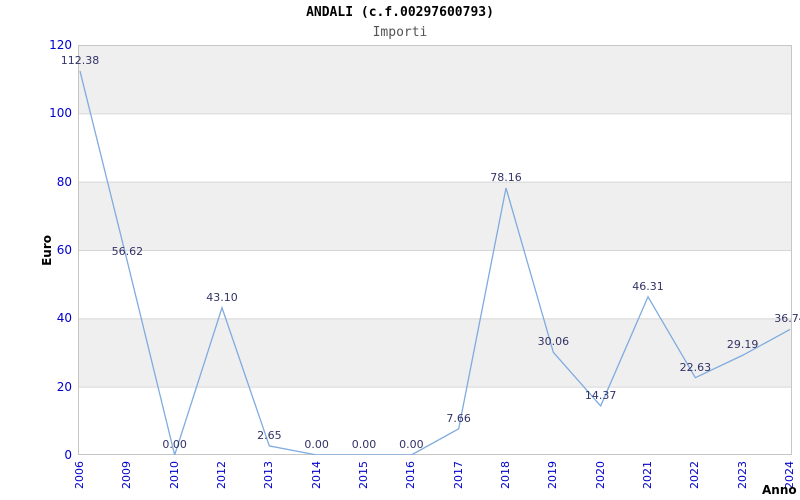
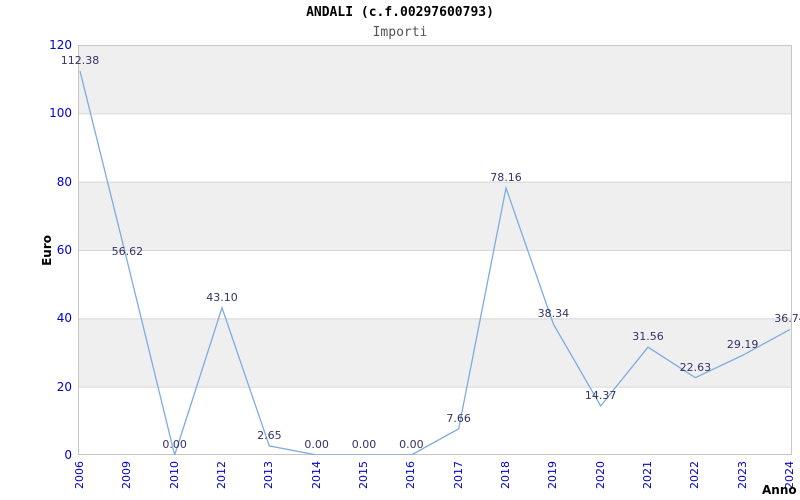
2019: 30.06 -> 38.34
2021: 46.31 -> 31.56
